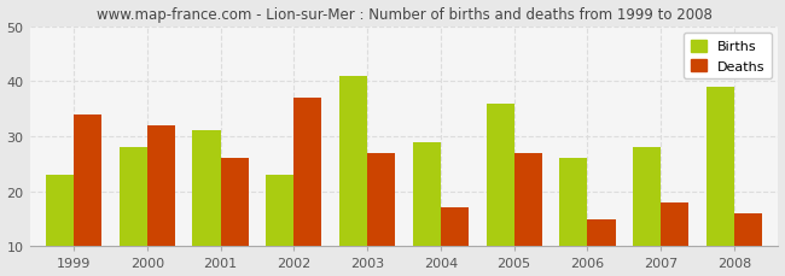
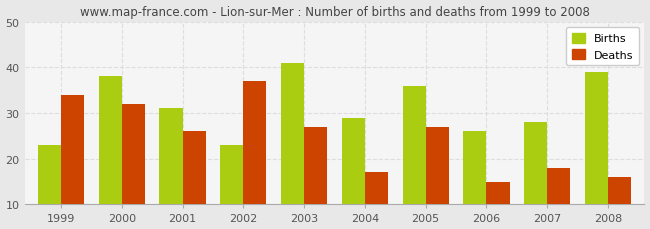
Births/2000: 28 -> 38
